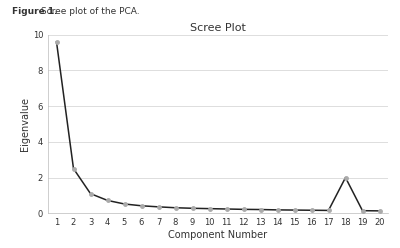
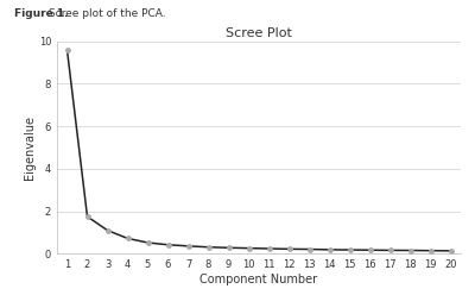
2: 2.5 -> 1.8
18: 2.0 -> 0.2
